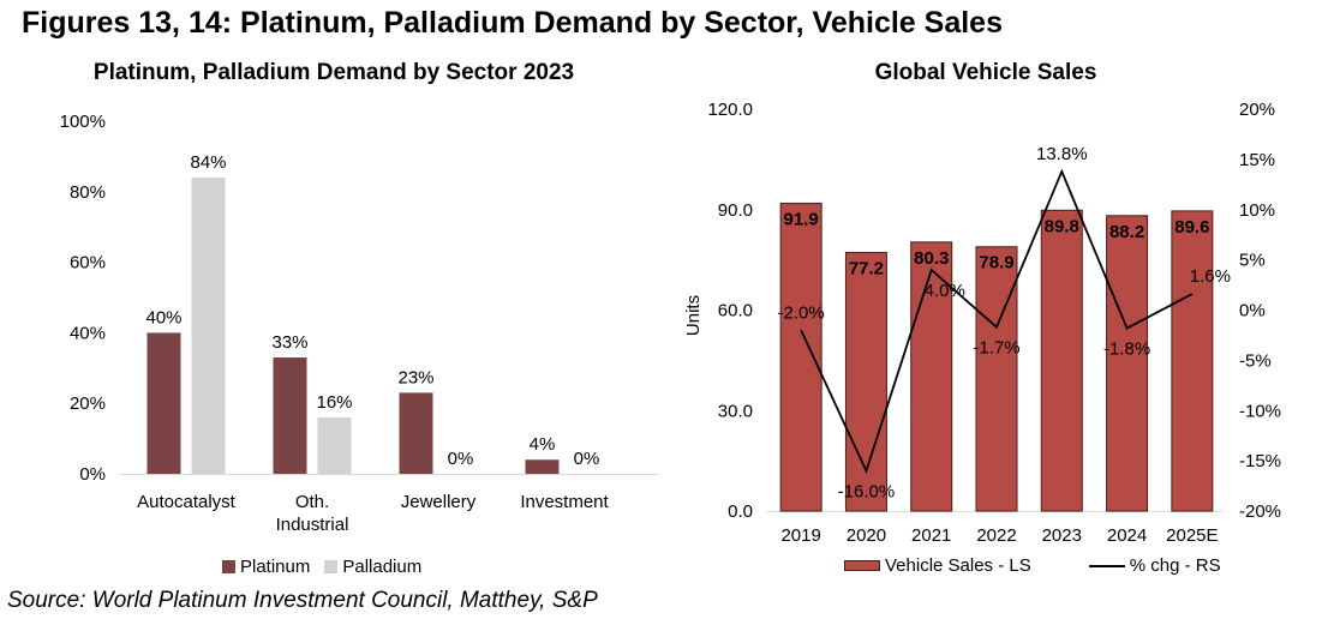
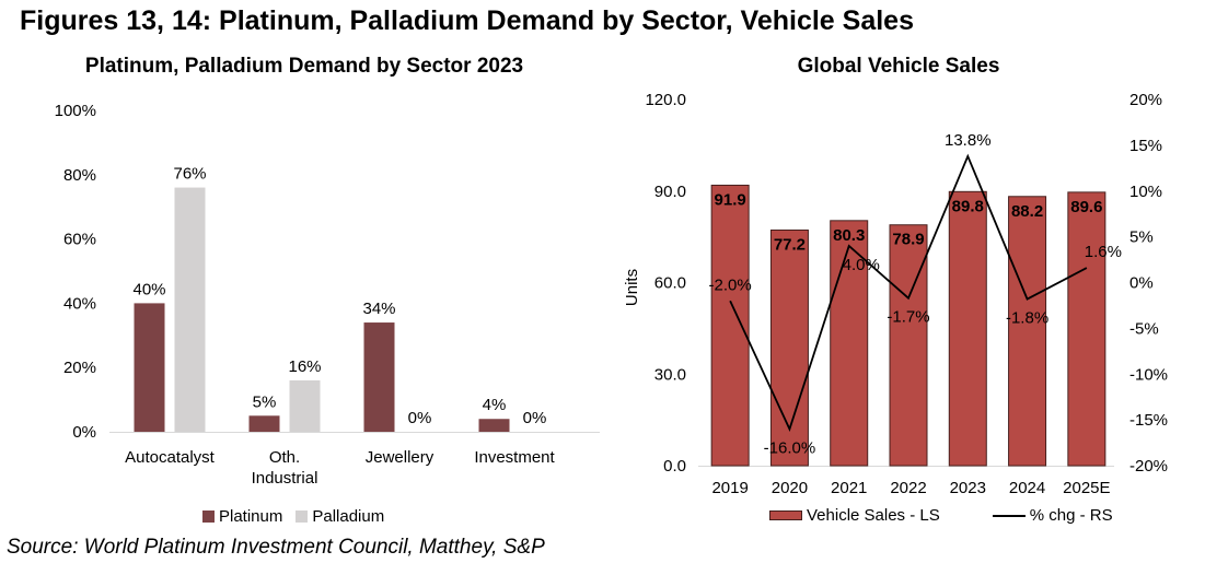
Platinum, Palladium Demand by Sector 2023/Palladium/Autocatalyst: 84% -> 76%
Platinum, Palladium Demand by Sector 2023/Platinum/Oth. Industrial: 33% -> 5%
Platinum, Palladium Demand by Sector 2023/Platinum/Jewellery: 23% -> 34%
